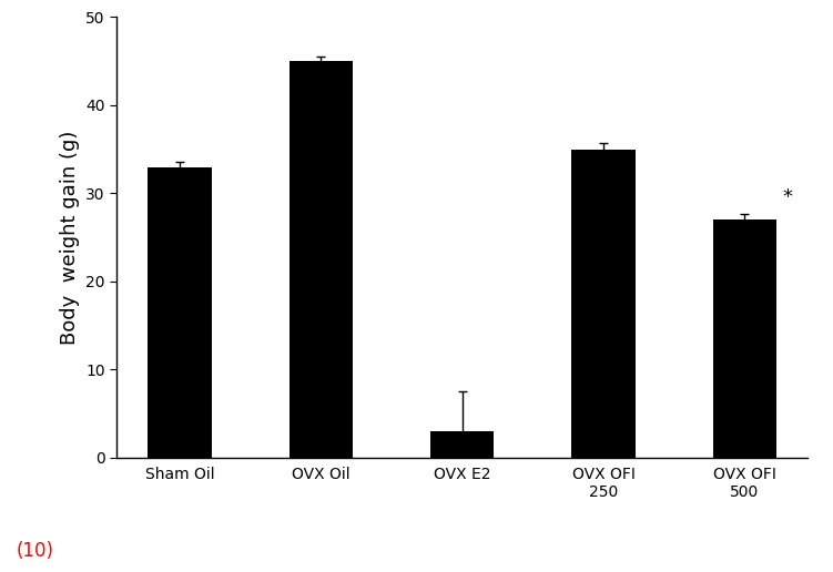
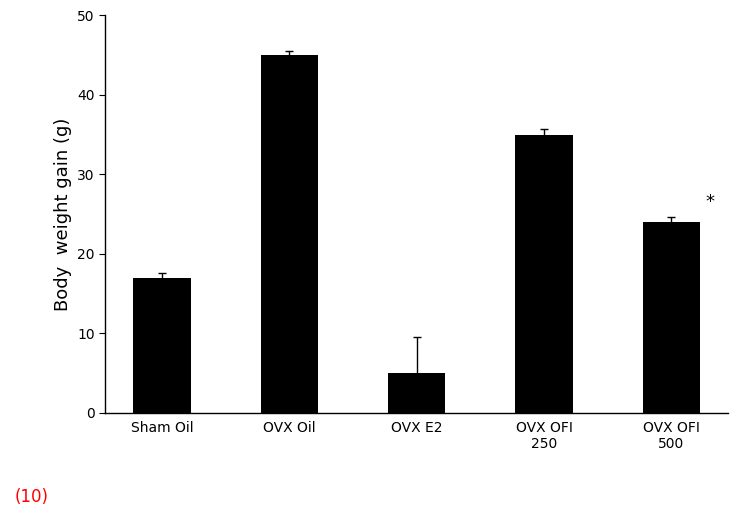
Sham Oil: 33 -> 17
OVX E2: 3 -> 5
OVX OFI 500: 27 -> 24
